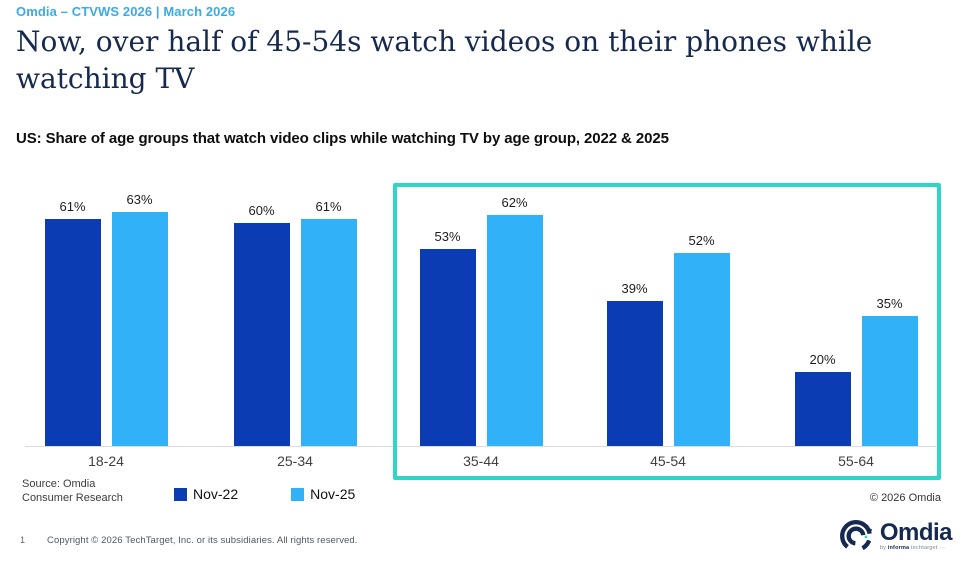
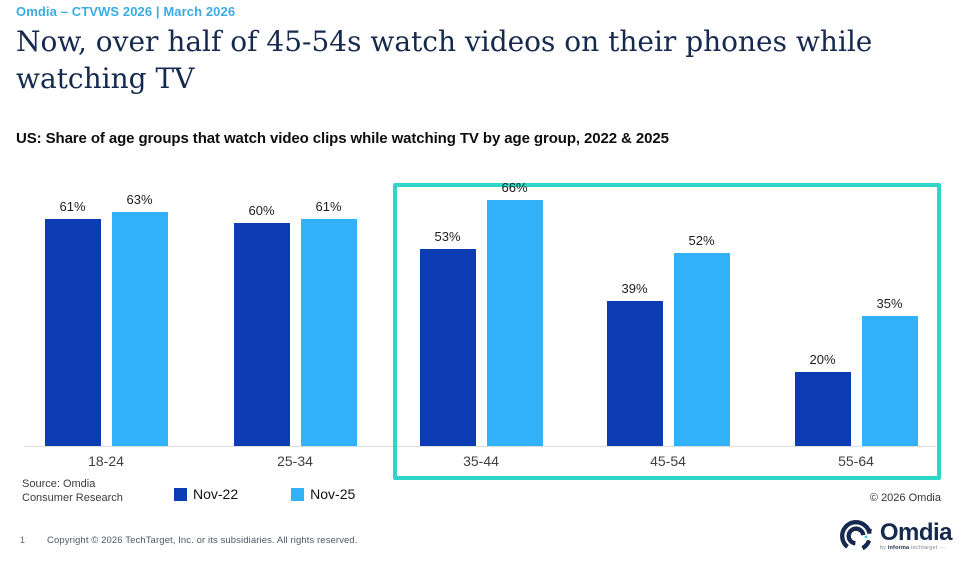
Nov-25/35-44: 62% -> 66%
